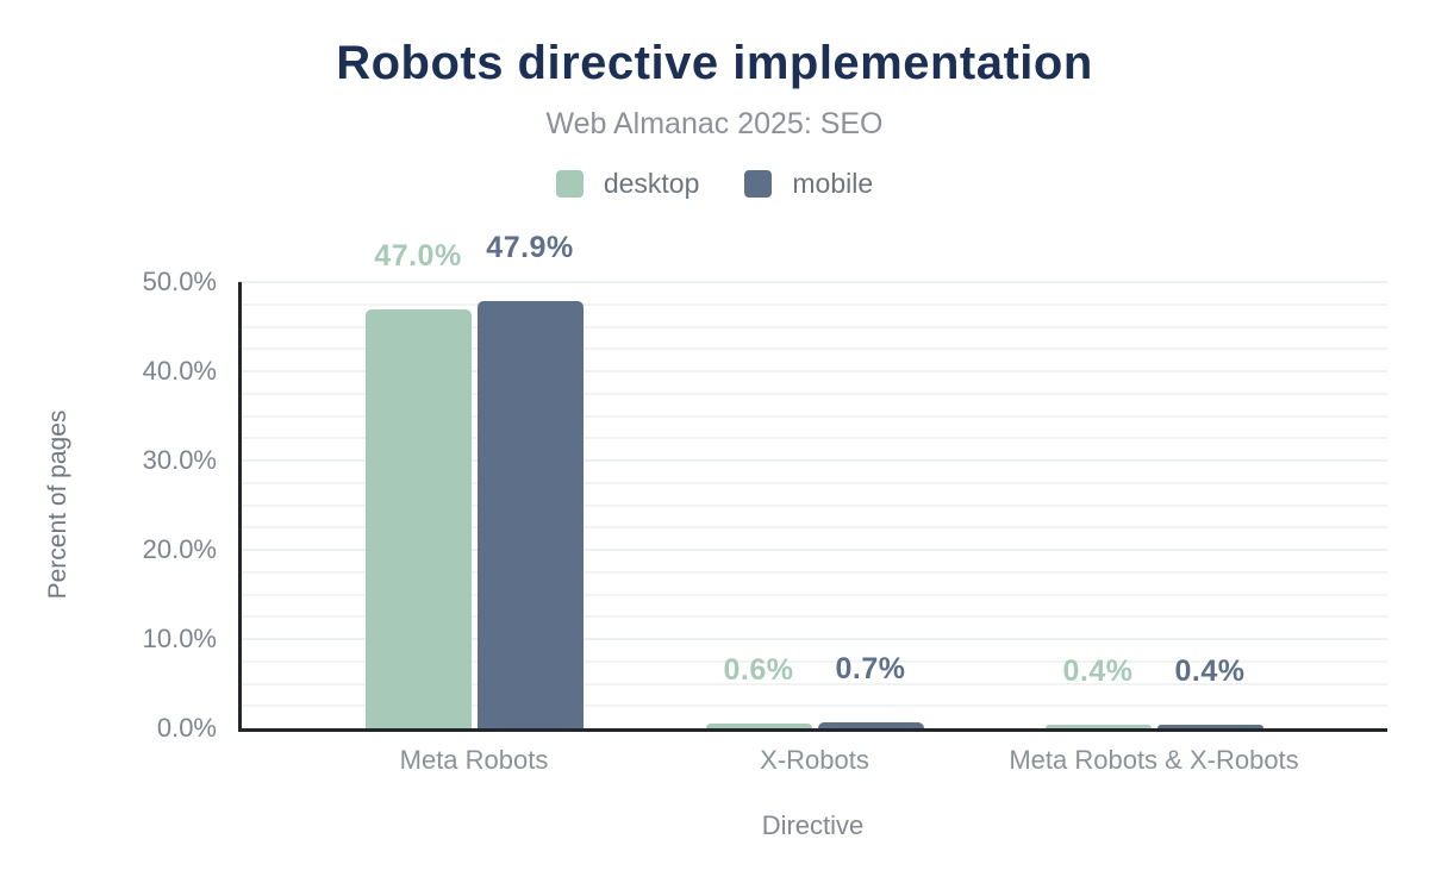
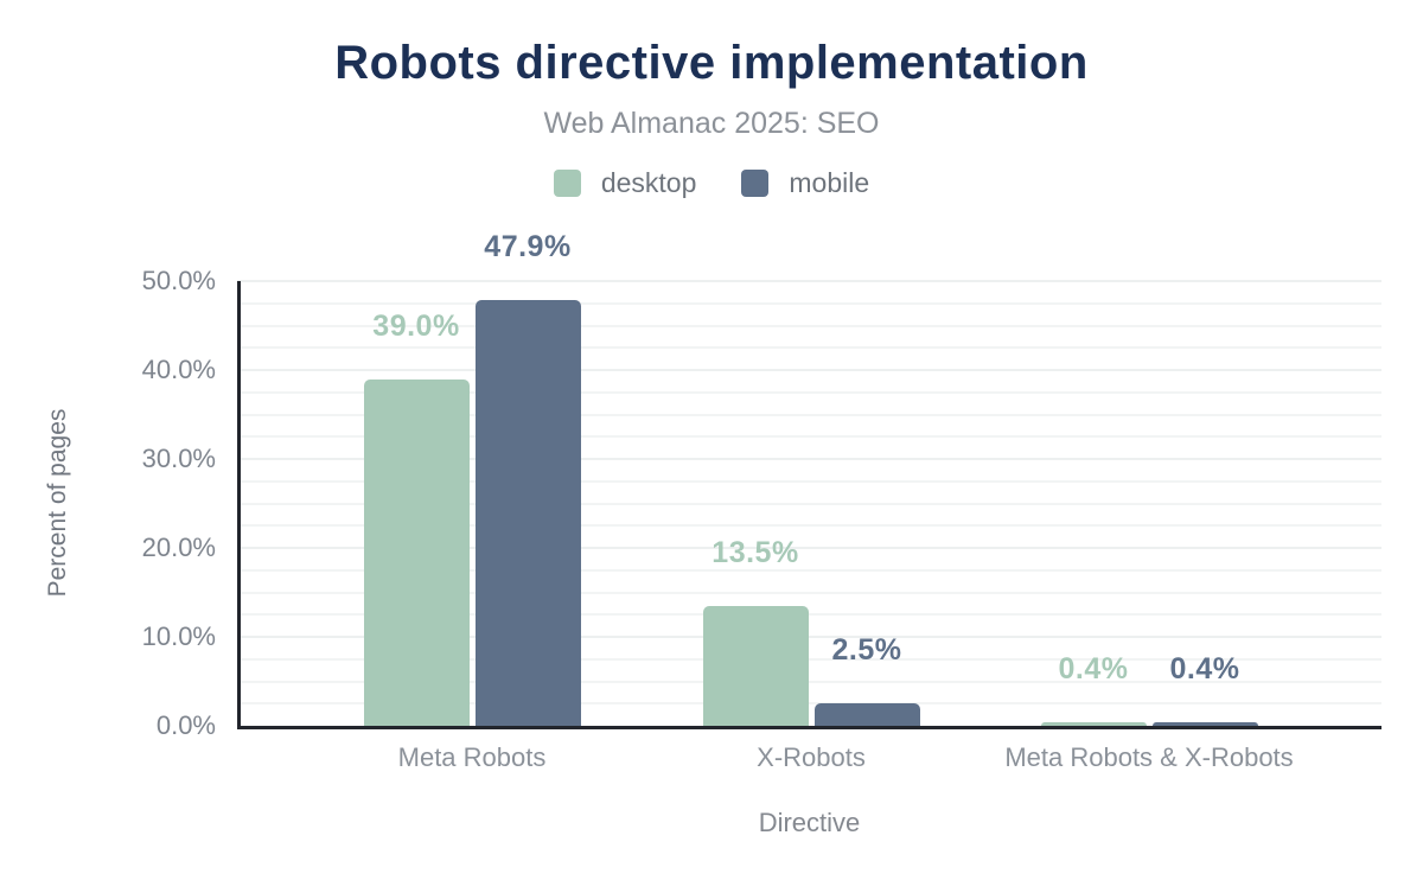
desktop/Meta Robots: 47.0% -> 39.0%
desktop/X-Robots: 0.6% -> 13.5%
mobile/X-Robots: 0.7% -> 2.5%
